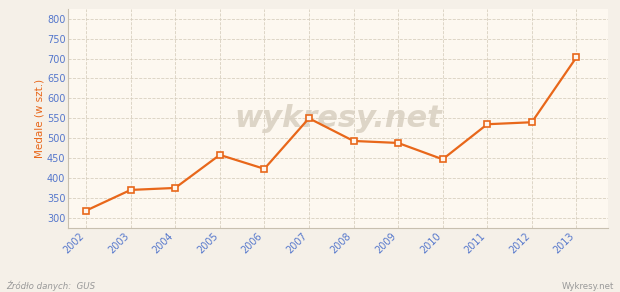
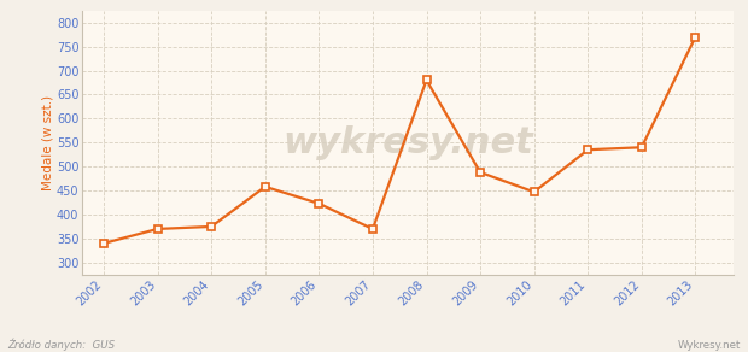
2002: 318 -> 340
2007: 550 -> 370
2008: 493 -> 680
2013: 703 -> 770
